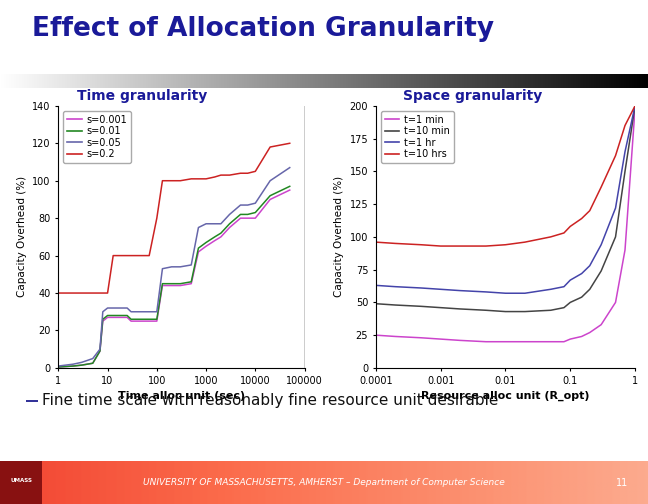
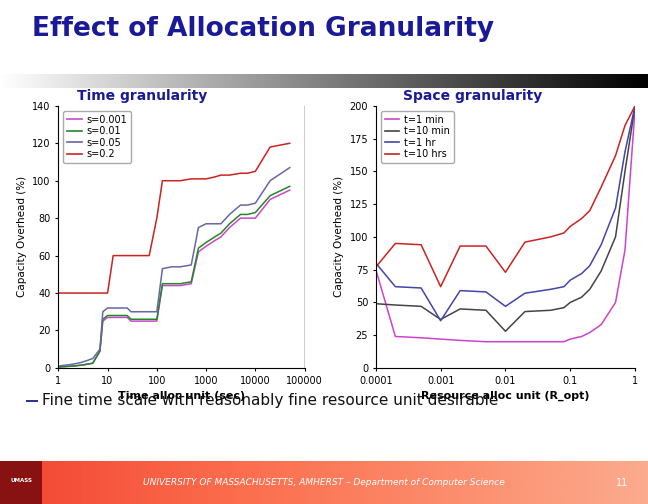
t=1 min/0.0001: 25 -> 75
t=1 hr/0.0001: 63 -> 80
t=10 hrs/0.0001: 96 -> 77
t=10 min/0.001: 46 -> 37
t=1 hr/0.001: 60 -> 36
t=10 hrs/0.001: 93 -> 62
t=10 min/0.01: 43 -> 28
t=1 hr/0.01: 57 -> 47
t=10 hrs/0.01: 94 -> 73
